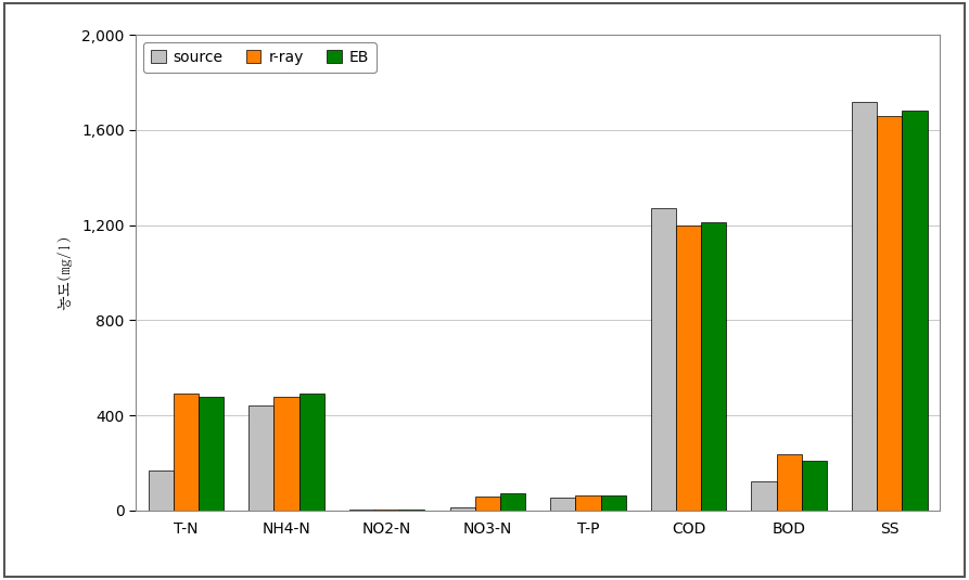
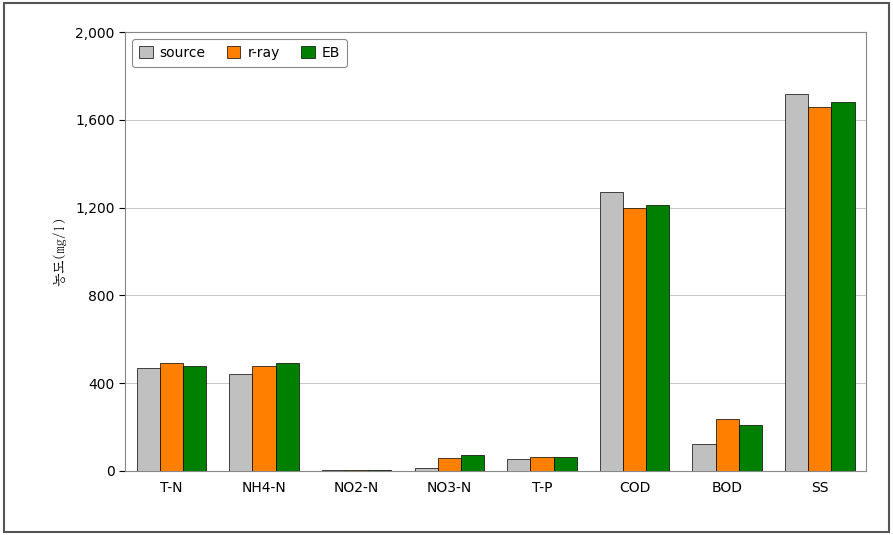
source/T-N: 170 -> 470
